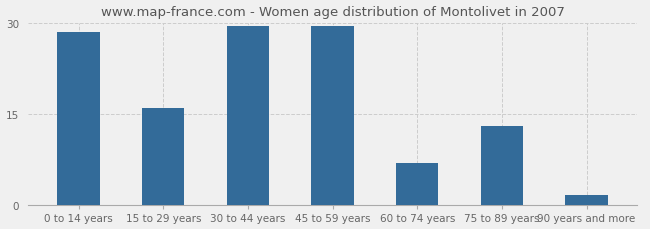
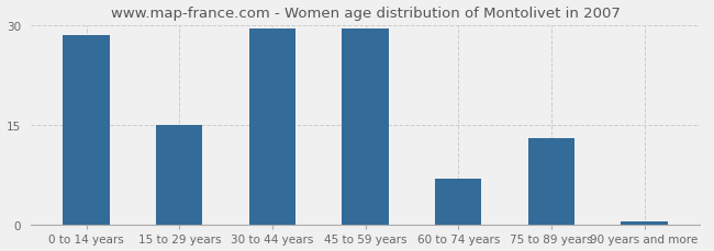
15 to 29 years: 16.0 -> 15.0
90 years and more: 1.6 -> 0.5
